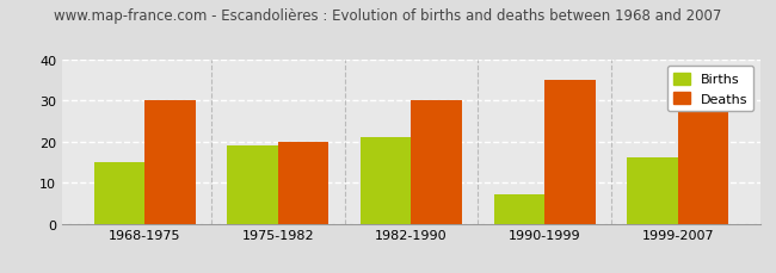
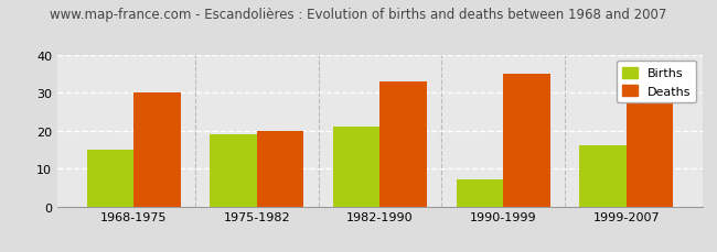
Deaths/1982-1990: 30 -> 33
